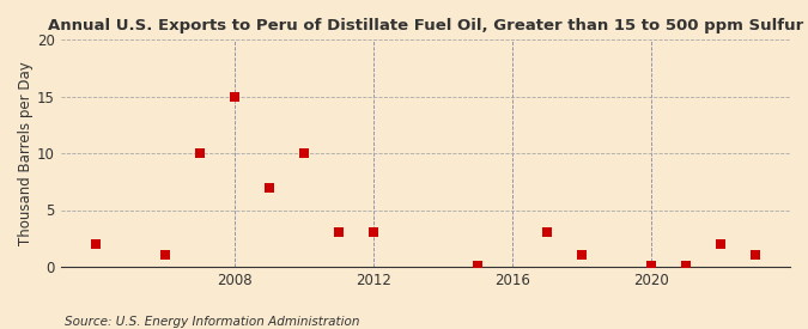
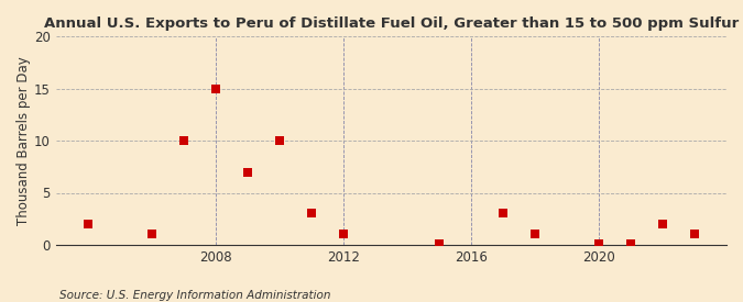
2012: 3.0 -> 1.0
